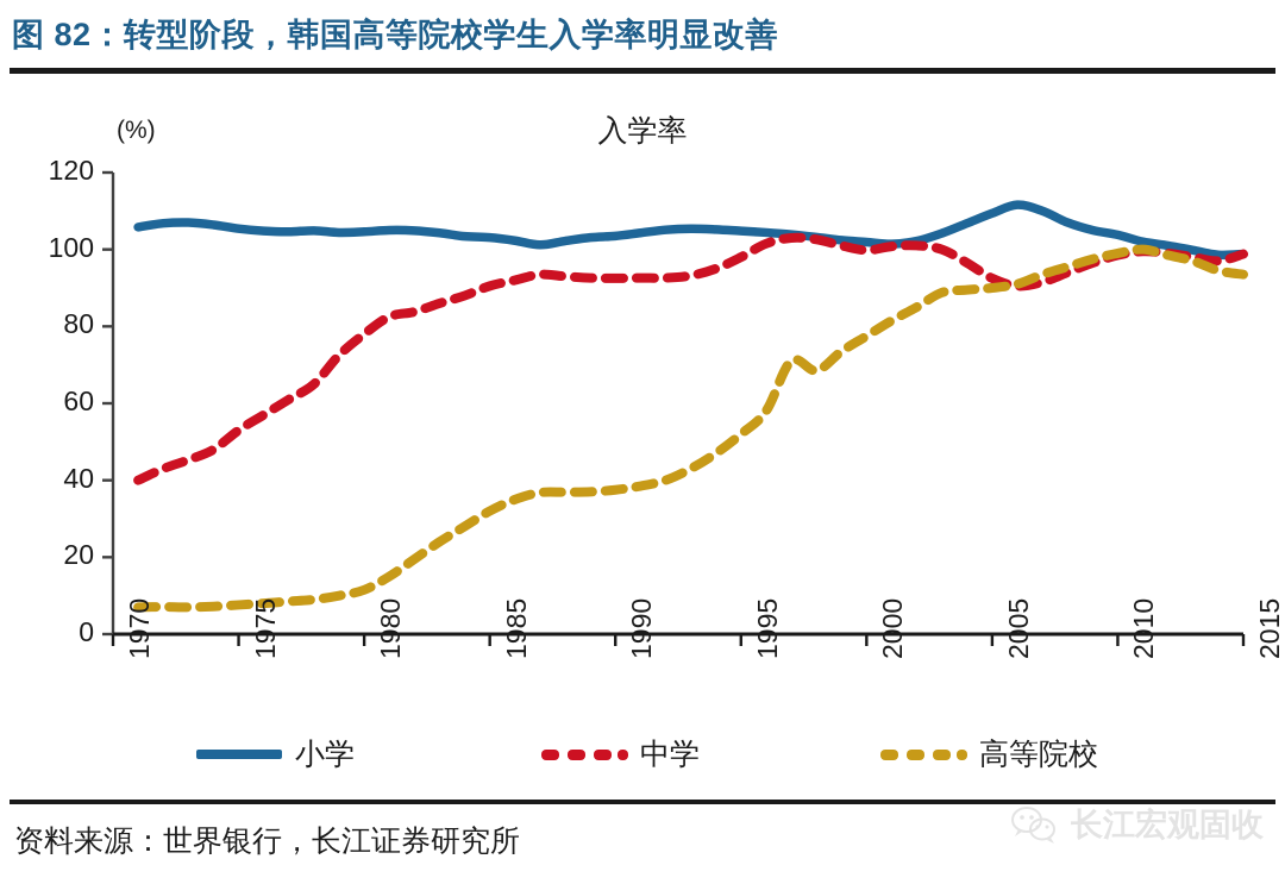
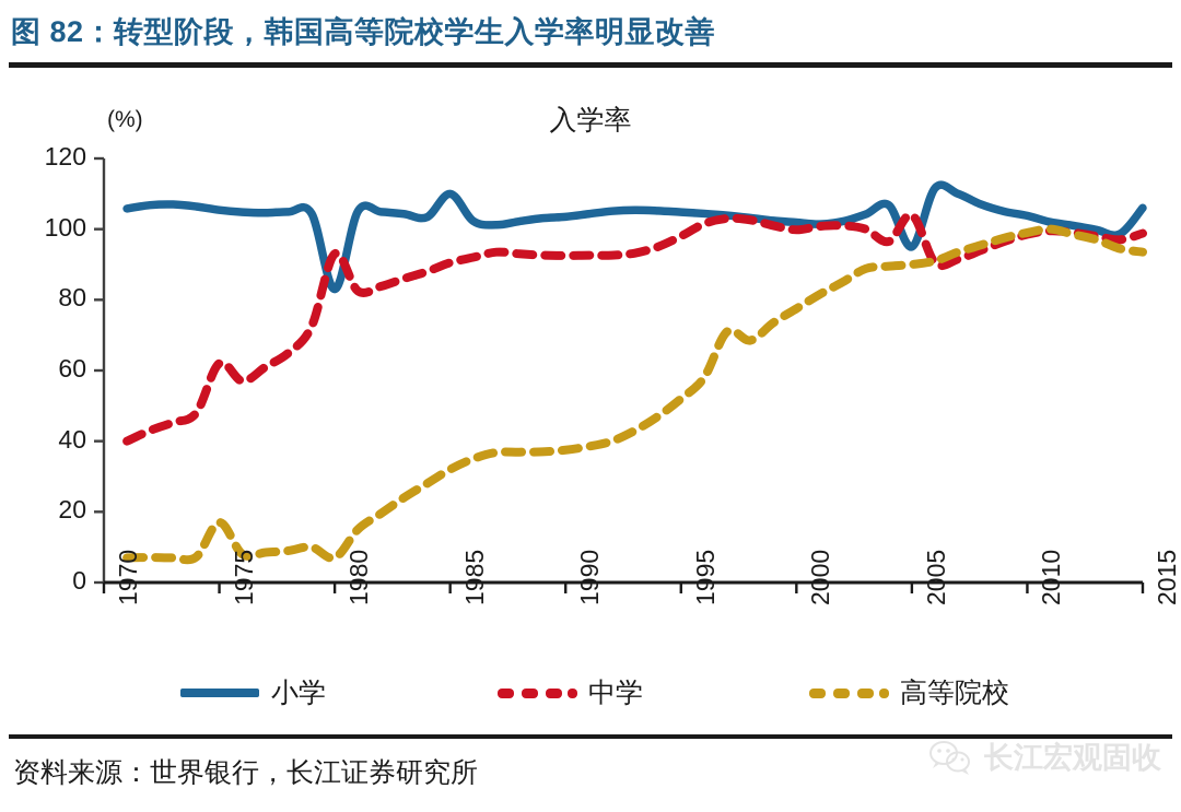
中学/1975: 53 -> 62
高等院校/1975: 8 -> 17
小学/1980: 105 -> 83
中学/1980: 78 -> 93
高等院校/1980: 12 -> 7
小学/1985: 103 -> 110
小学/2005: 109 -> 95
中学/2005: 92 -> 104
小学/2015: 99 -> 106
